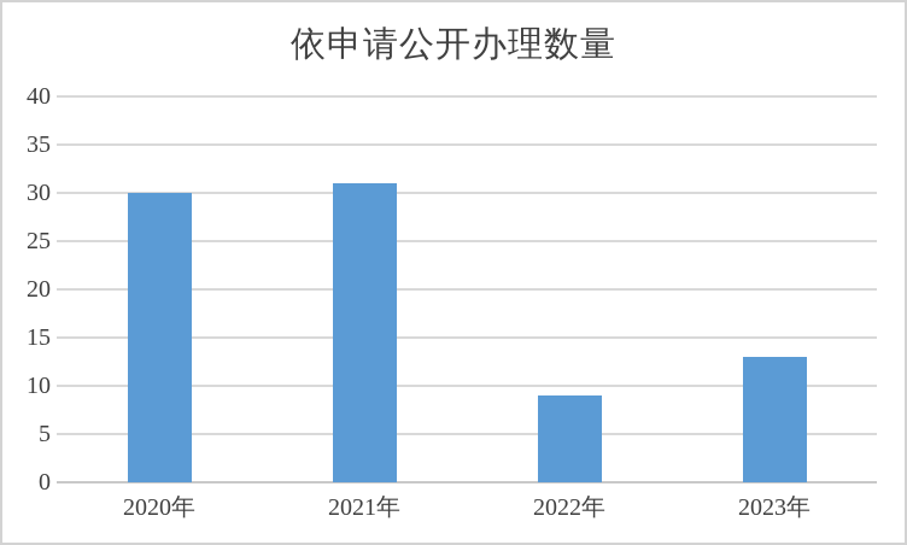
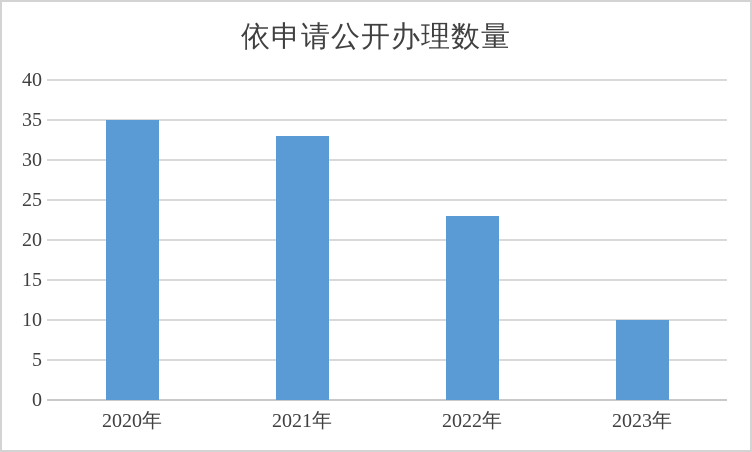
2020年: 30 -> 35
2021年: 31 -> 33
2022年: 9 -> 23
2023年: 13 -> 10
